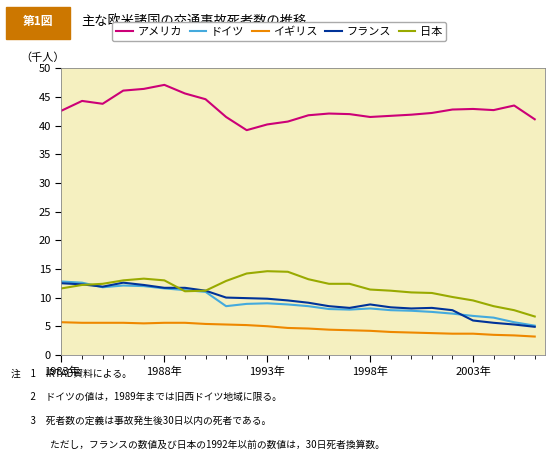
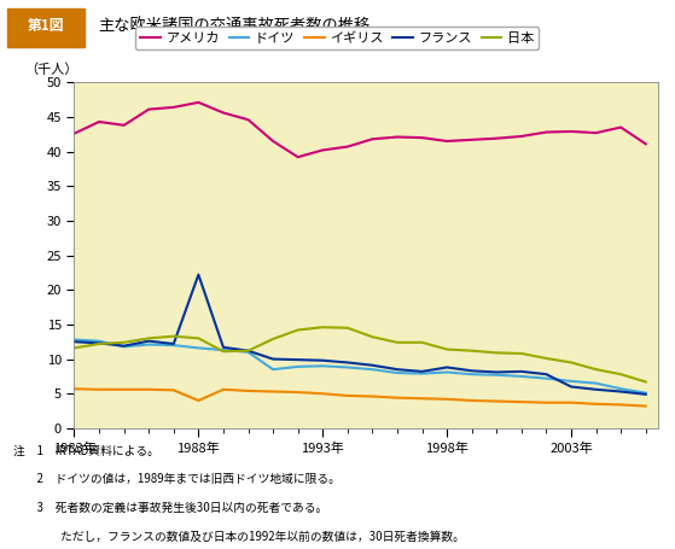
イギリス/1988年: 5.6 -> 4.0
フランス/1988年: 11.7 -> 22.2
